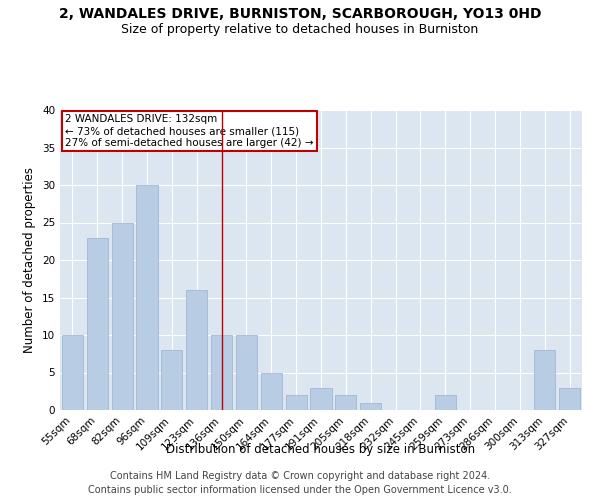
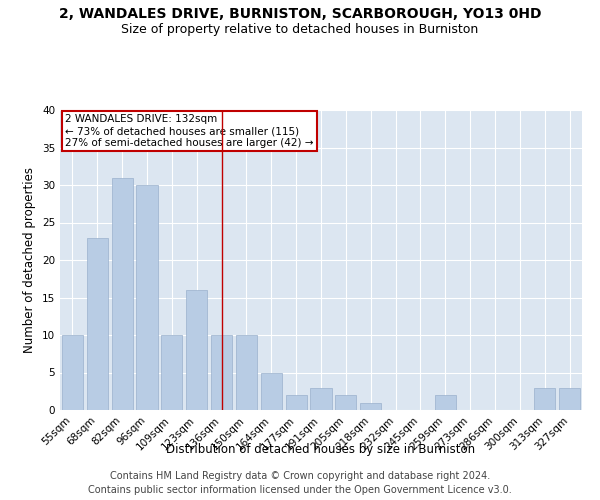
82sqm: 25 -> 31
109sqm: 8 -> 10
313sqm: 8 -> 3
